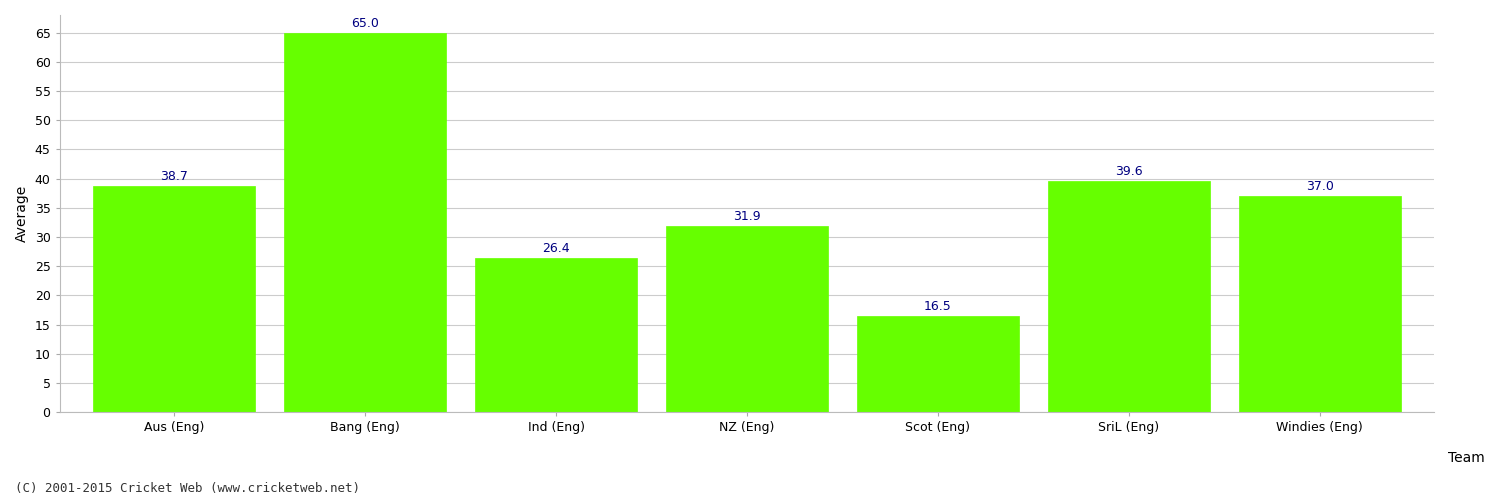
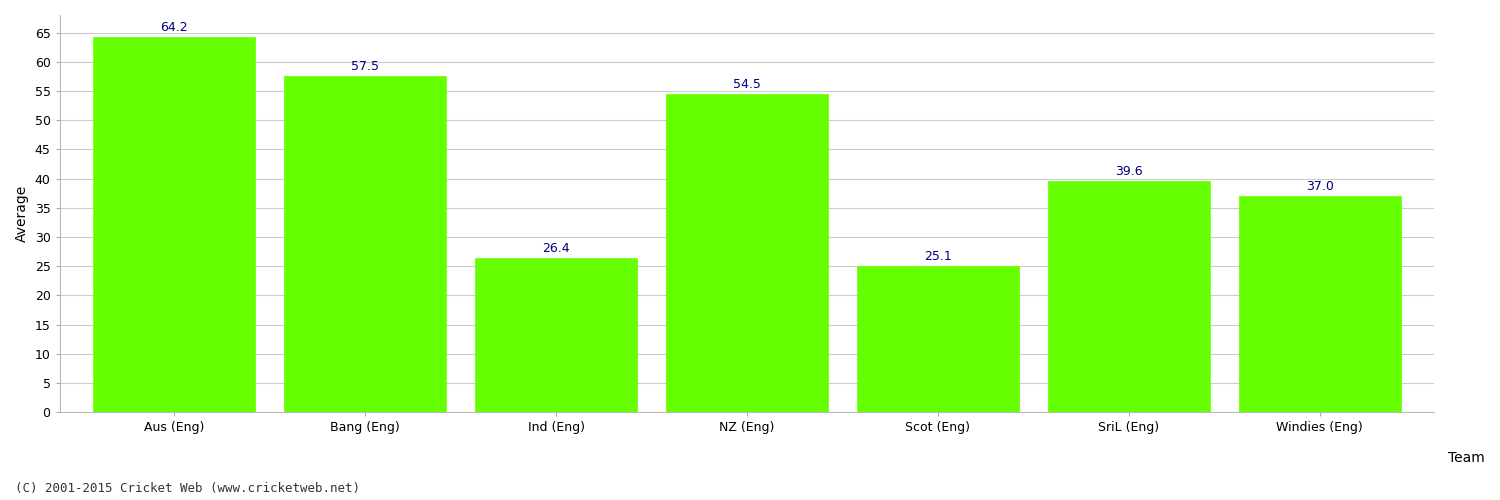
Aus (Eng): 38.7 -> 64.2
Bang (Eng): 65.0 -> 57.5
NZ (Eng): 31.9 -> 54.5
Scot (Eng): 16.5 -> 25.1
